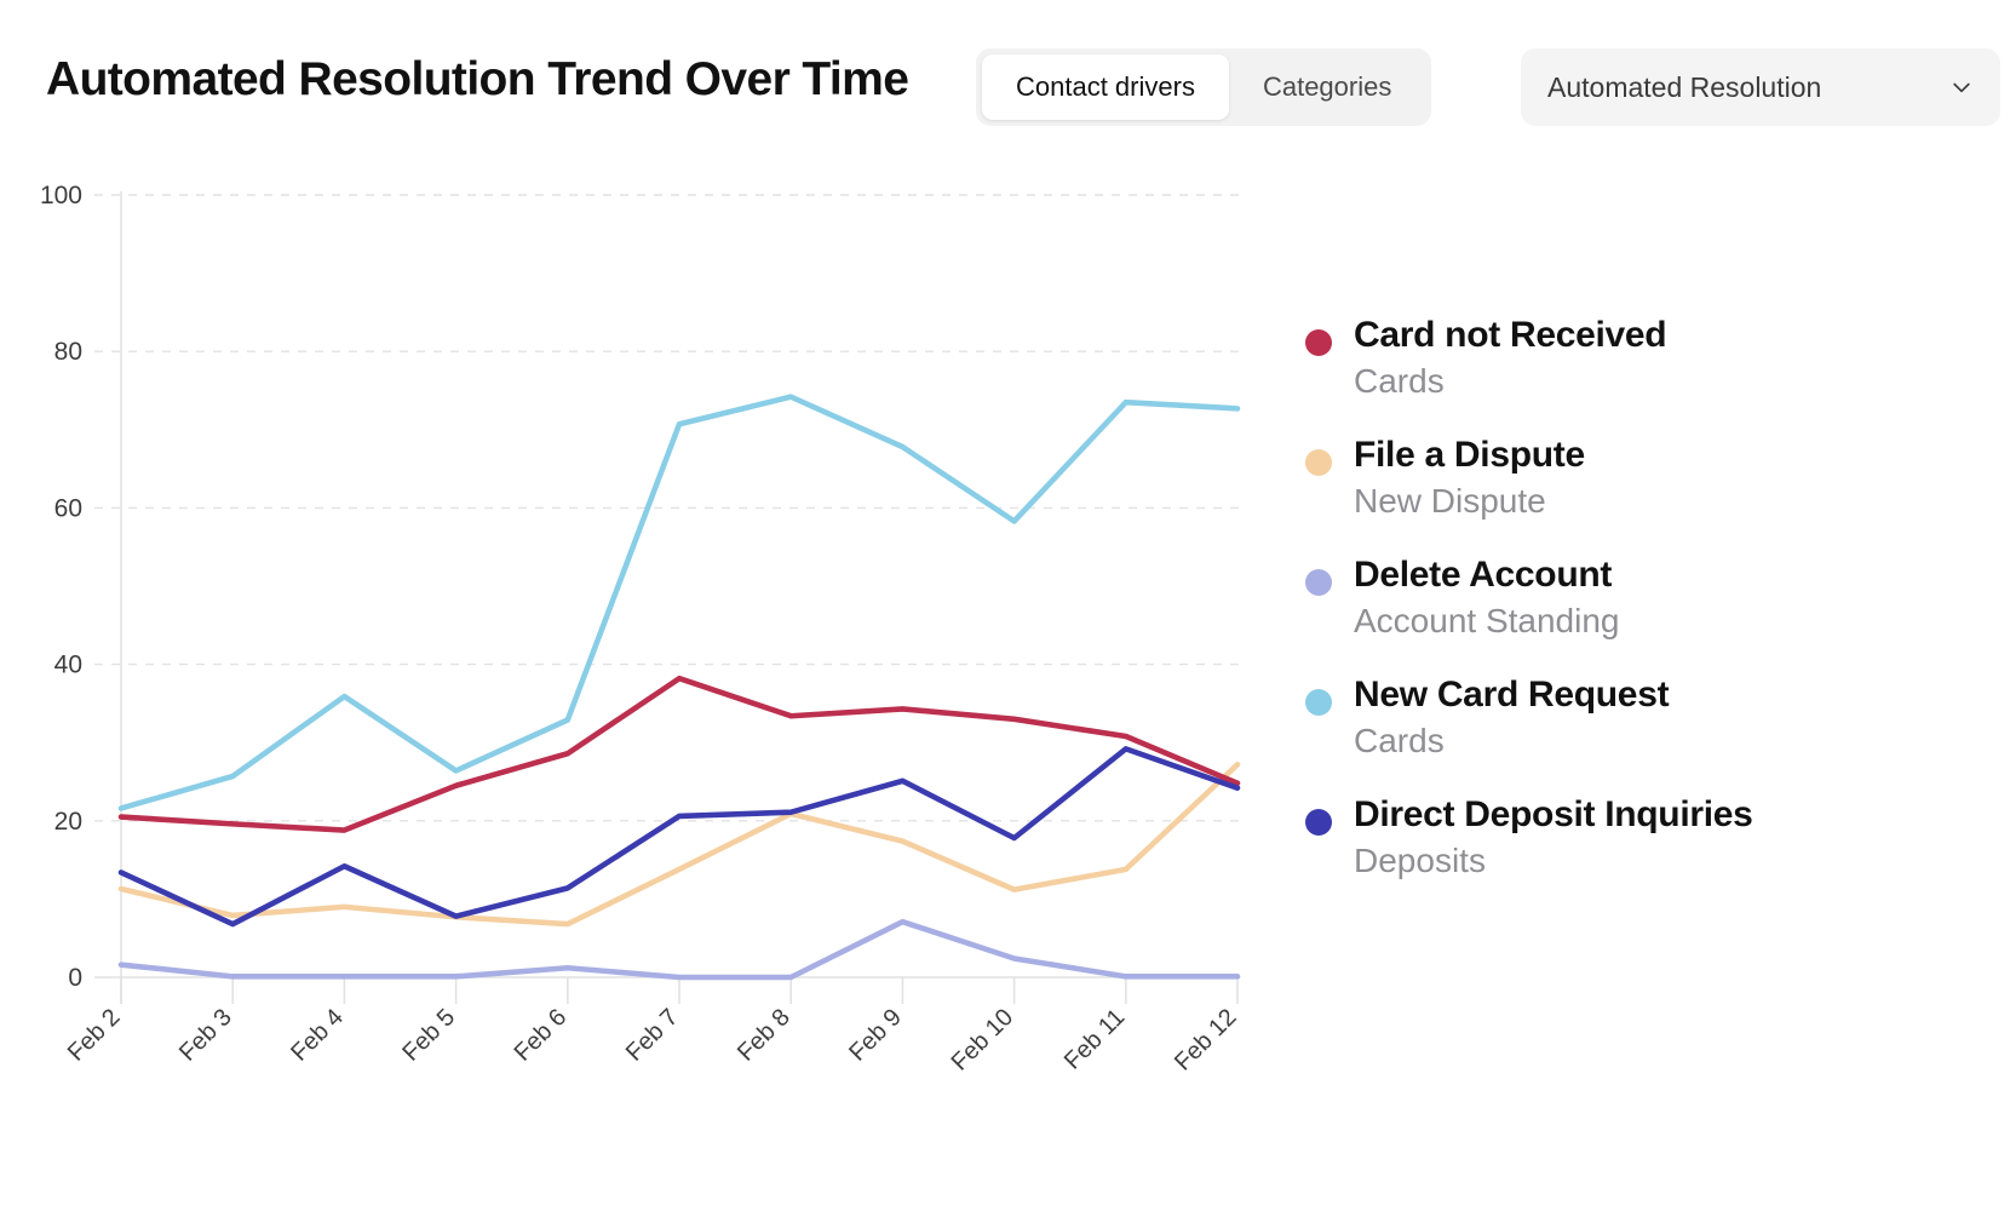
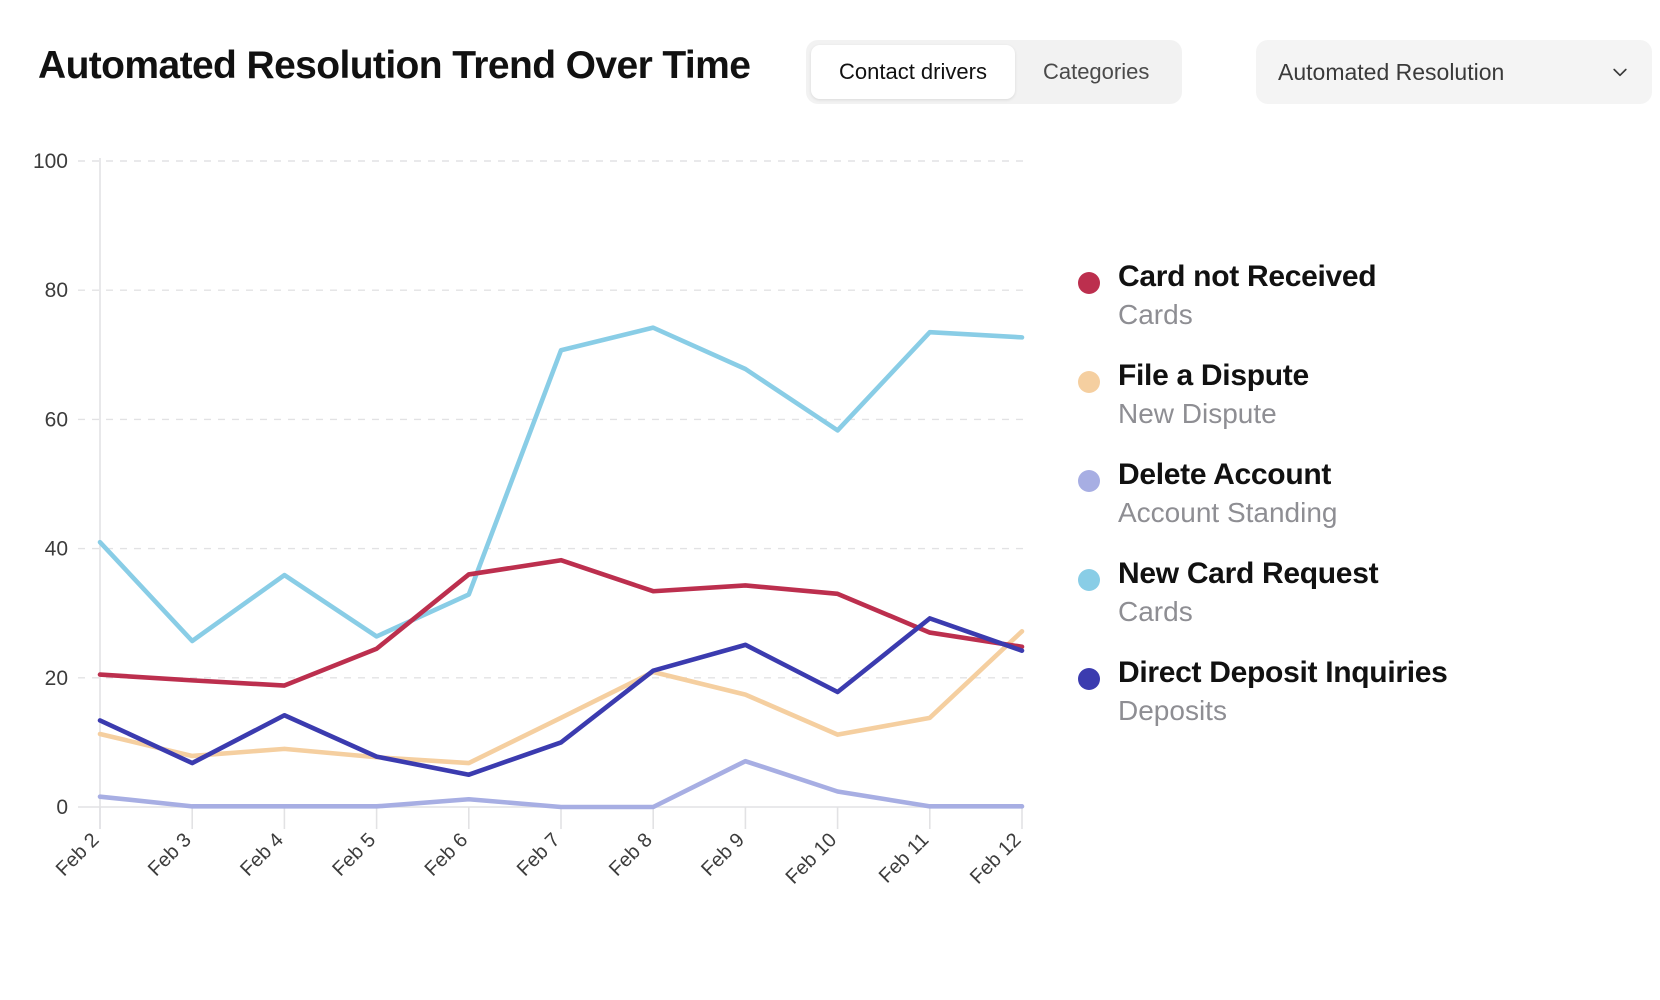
New Card Request/Feb 2: 22 -> 41
Card not Received/Feb 6: 29 -> 36
Direct Deposit Inquiries/Feb 6: 11 -> 5
Direct Deposit Inquiries/Feb 7: 21 -> 10
Card not Received/Feb 11: 31 -> 27
